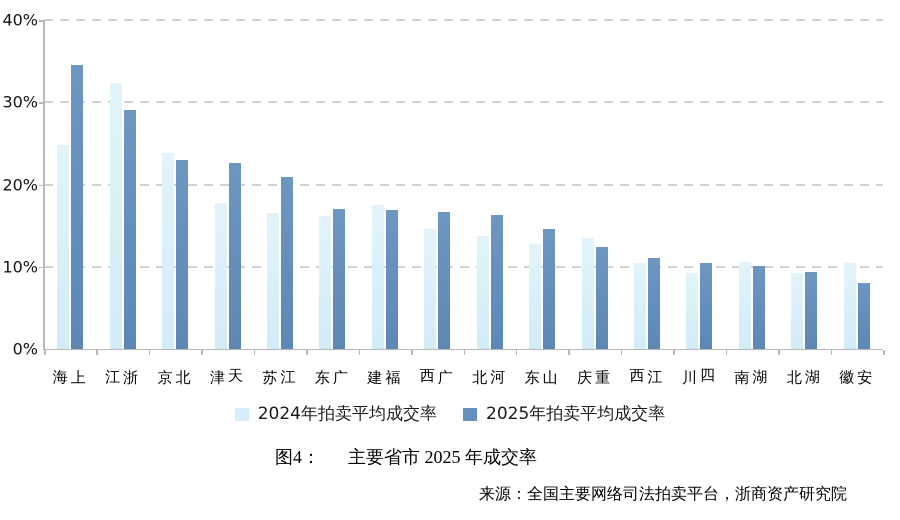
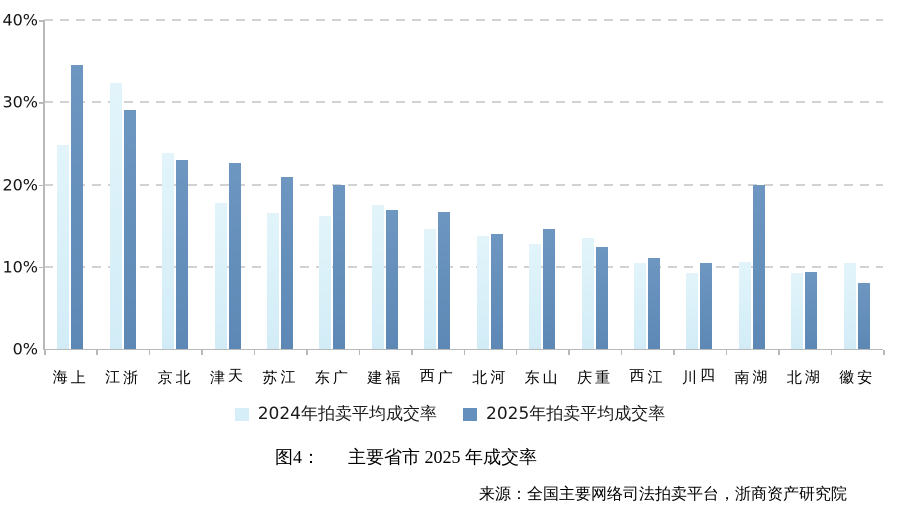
2025年拍卖平均成交率/广东: 17% -> 20%
2025年拍卖平均成交率/河北: 16% -> 14%
2025年拍卖平均成交率/湖南: 10% -> 20%
